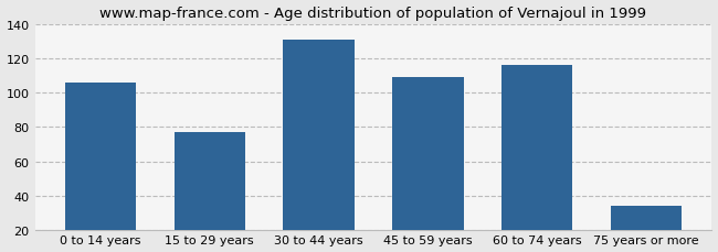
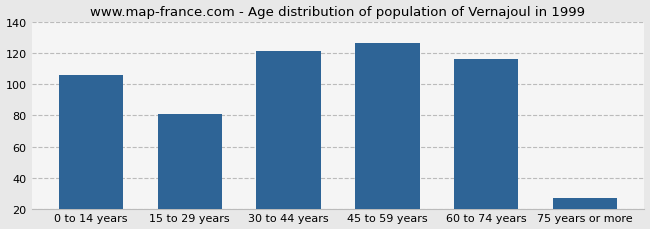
15 to 29 years: 77 -> 81
30 to 44 years: 131 -> 121
45 to 59 years: 109 -> 126
75 years or more: 34 -> 27
